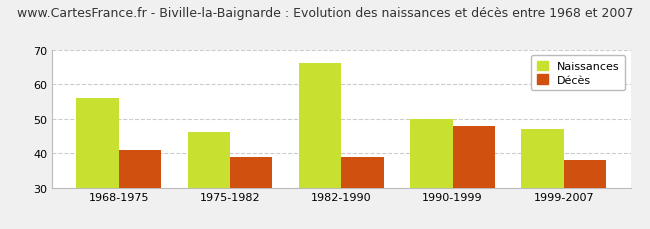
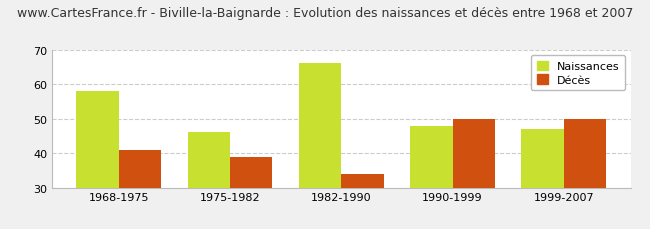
Naissances/1968-1975: 56 -> 58
Décès/1982-1990: 39 -> 34
Naissances/1990-1999: 50 -> 48
Décès/1990-1999: 48 -> 50
Décès/1999-2007: 38 -> 50
